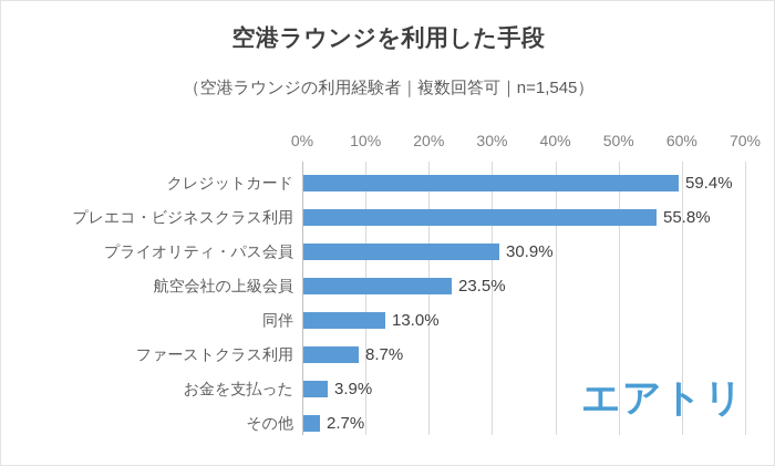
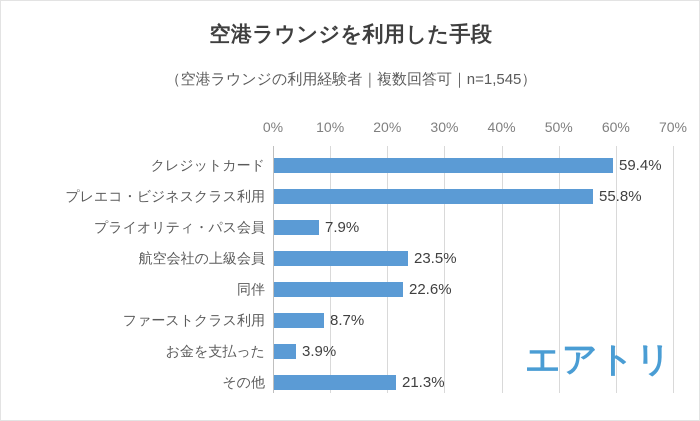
プライオリティ・パス会員: 30.9% -> 7.9%
同伴: 13.0% -> 22.6%
その他: 2.7% -> 21.3%
